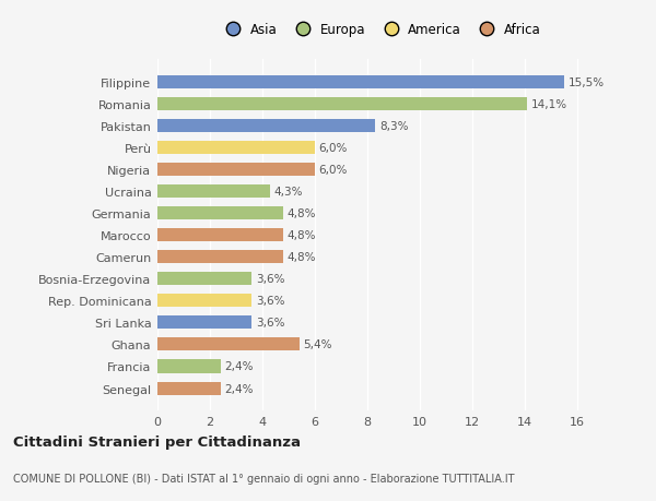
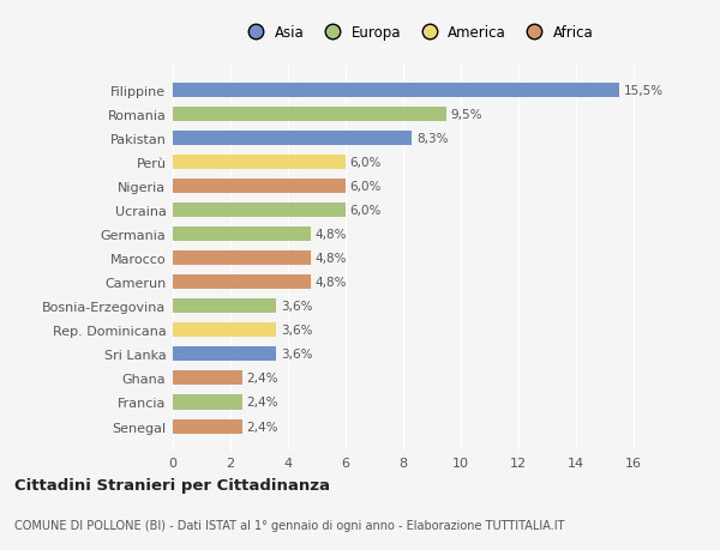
Romania: 14,1% -> 9,5%
Ucraina: 4,3% -> 6,0%
Ghana: 5,4% -> 2,4%
